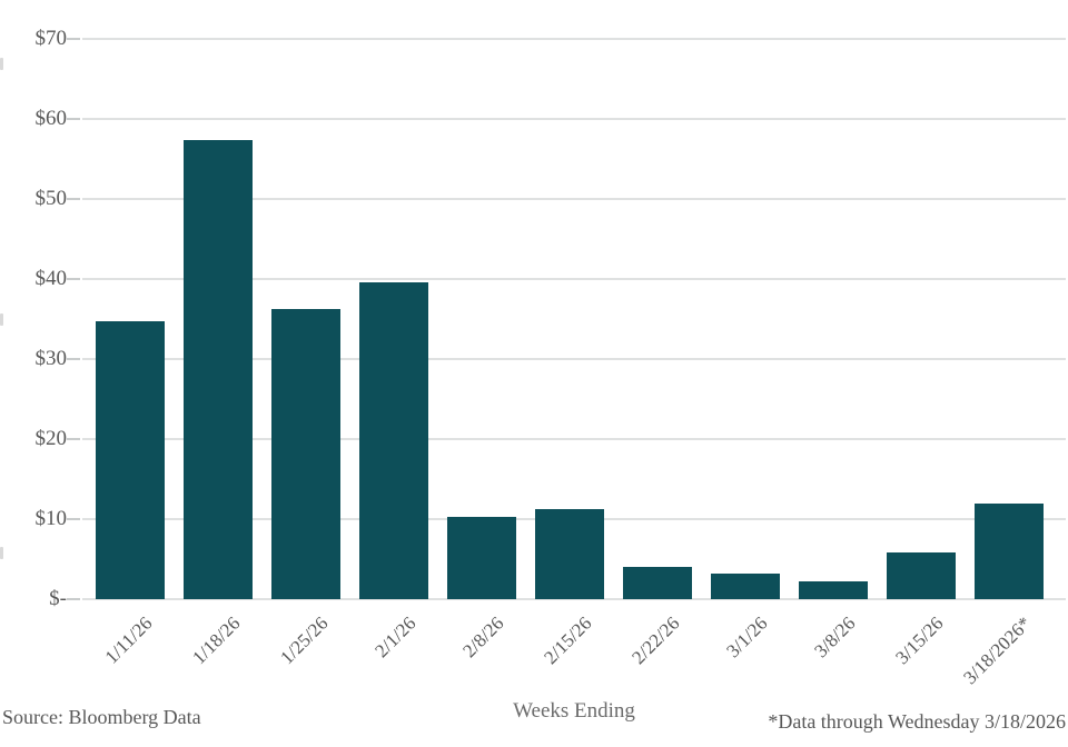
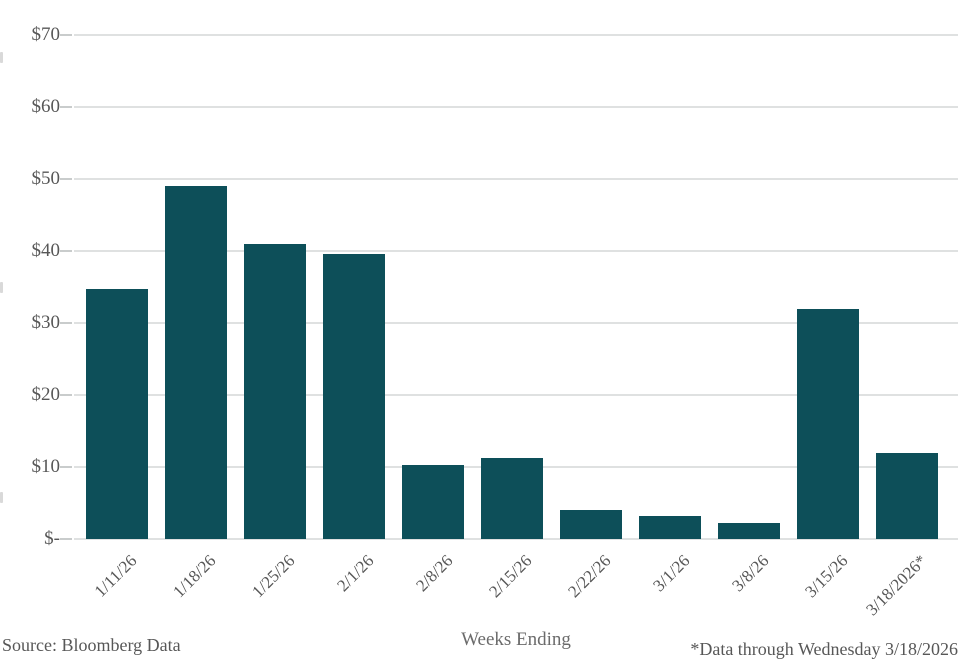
1/18/26: $57 -> $49
1/25/26: $36 -> $41
3/15/26: $6 -> $32
